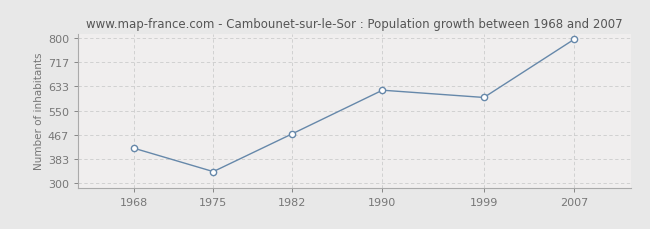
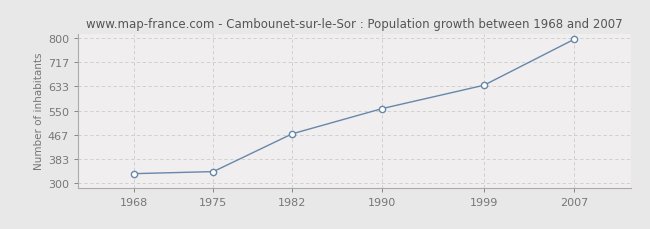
1968: 420 -> 333
1990: 620 -> 557
1999: 595 -> 637
